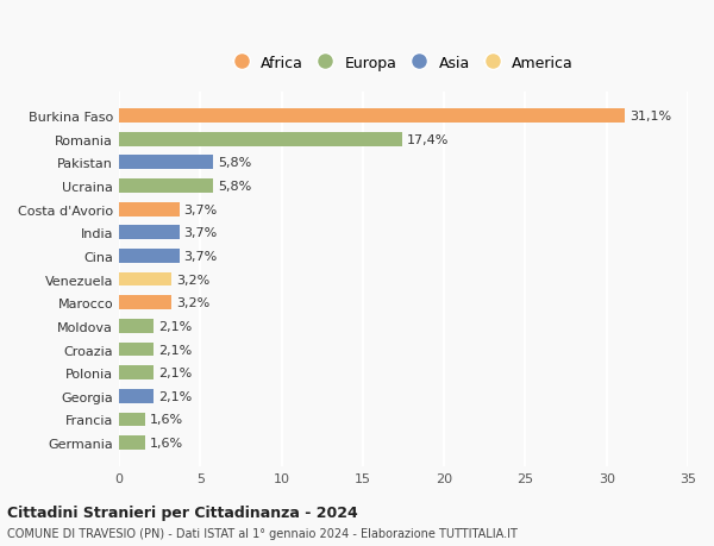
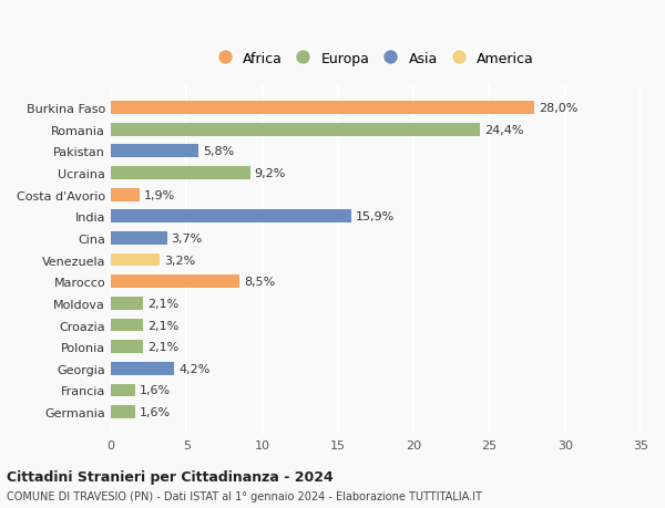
Burkina Faso: 31,1% -> 28,0%
Romania: 17,4% -> 24,4%
Ucraina: 5,8% -> 9,2%
Costa d'Avorio: 3,7% -> 1,9%
India: 3,7% -> 15,9%
Marocco: 3,2% -> 8,5%
Georgia: 2,1% -> 4,2%
